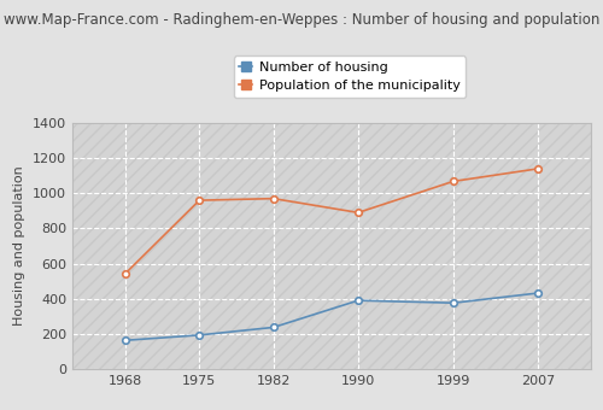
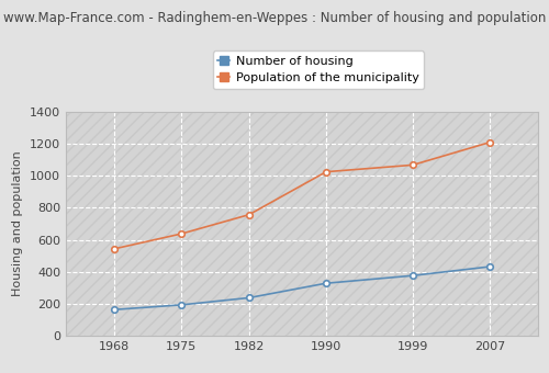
Population of the municipality/1975: 960 -> 640
Population of the municipality/1982: 970 -> 760
Number of housing/1990: 390 -> 330
Population of the municipality/1990: 890 -> 1020
Population of the municipality/2007: 1140 -> 1210
